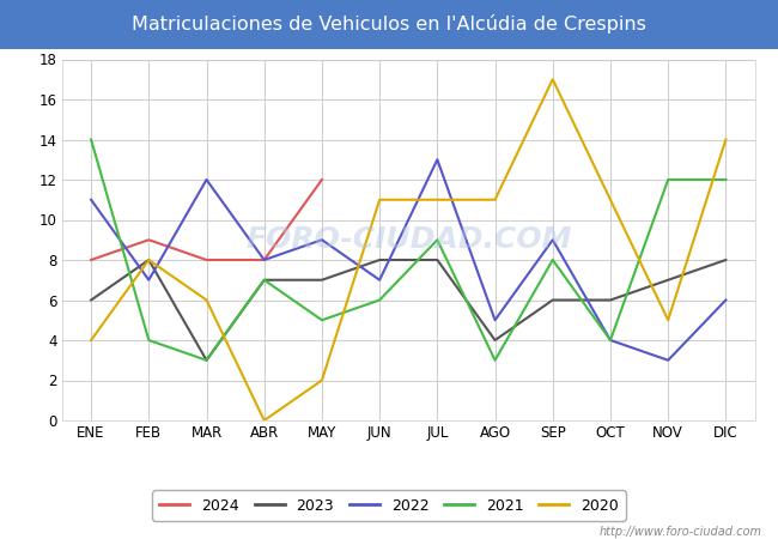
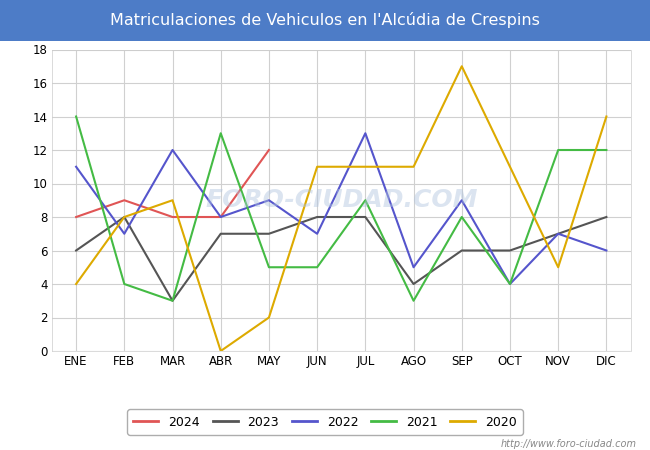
2020/MAR: 6 -> 9
2021/ABR: 7 -> 13
2021/JUN: 6 -> 5
2022/NOV: 3 -> 7
